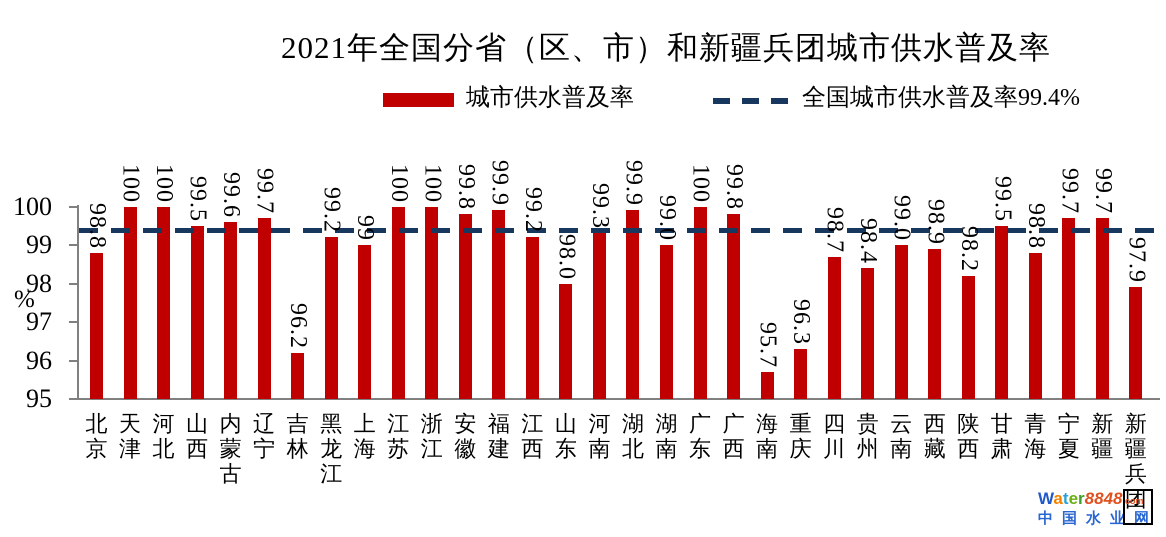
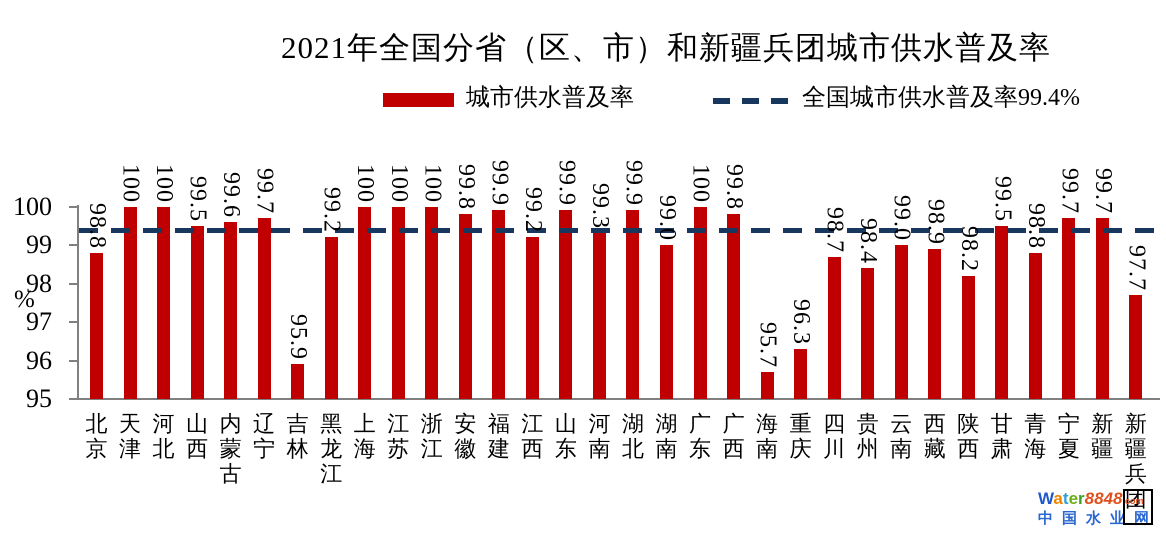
吉林: 96.2 -> 95.9
上海: 99 -> 100
山东: 98.0 -> 99.9
新疆兵团: 97.9 -> 97.7
